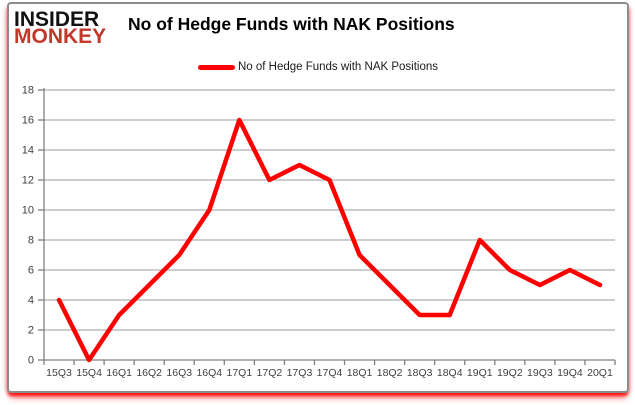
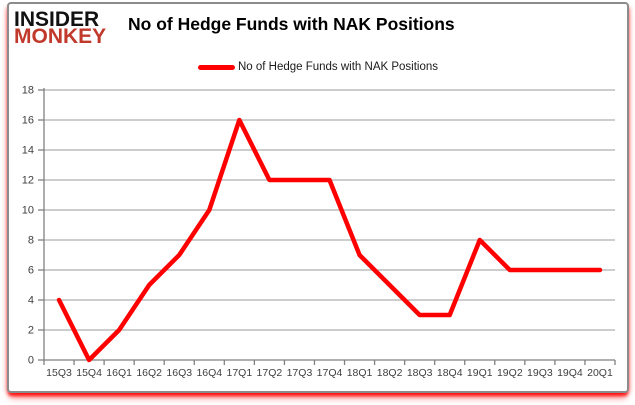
16Q1: 3 -> 2
17Q3: 13 -> 12
19Q3: 5 -> 6
20Q1: 5 -> 6
